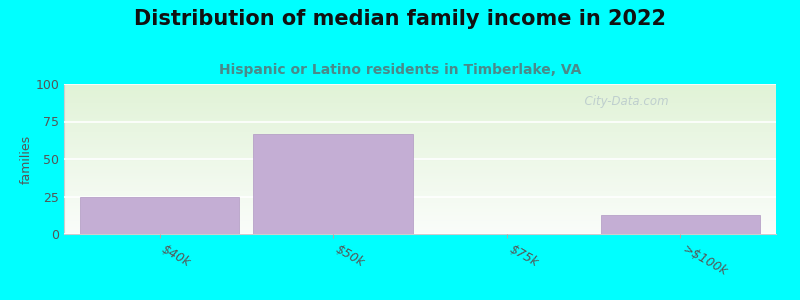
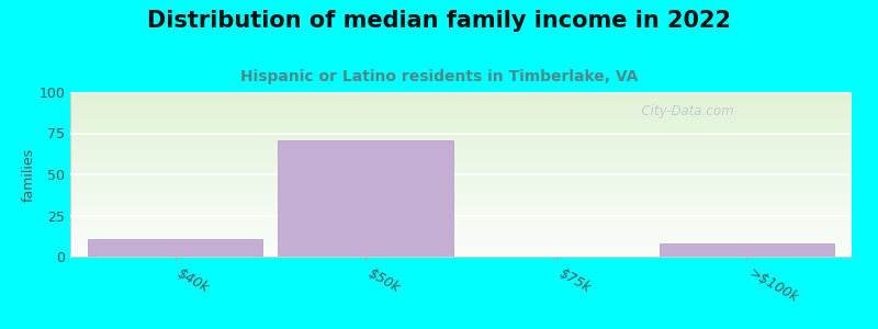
$40k: 25 -> 11
$50k: 67 -> 71
>$100k: 13 -> 8
